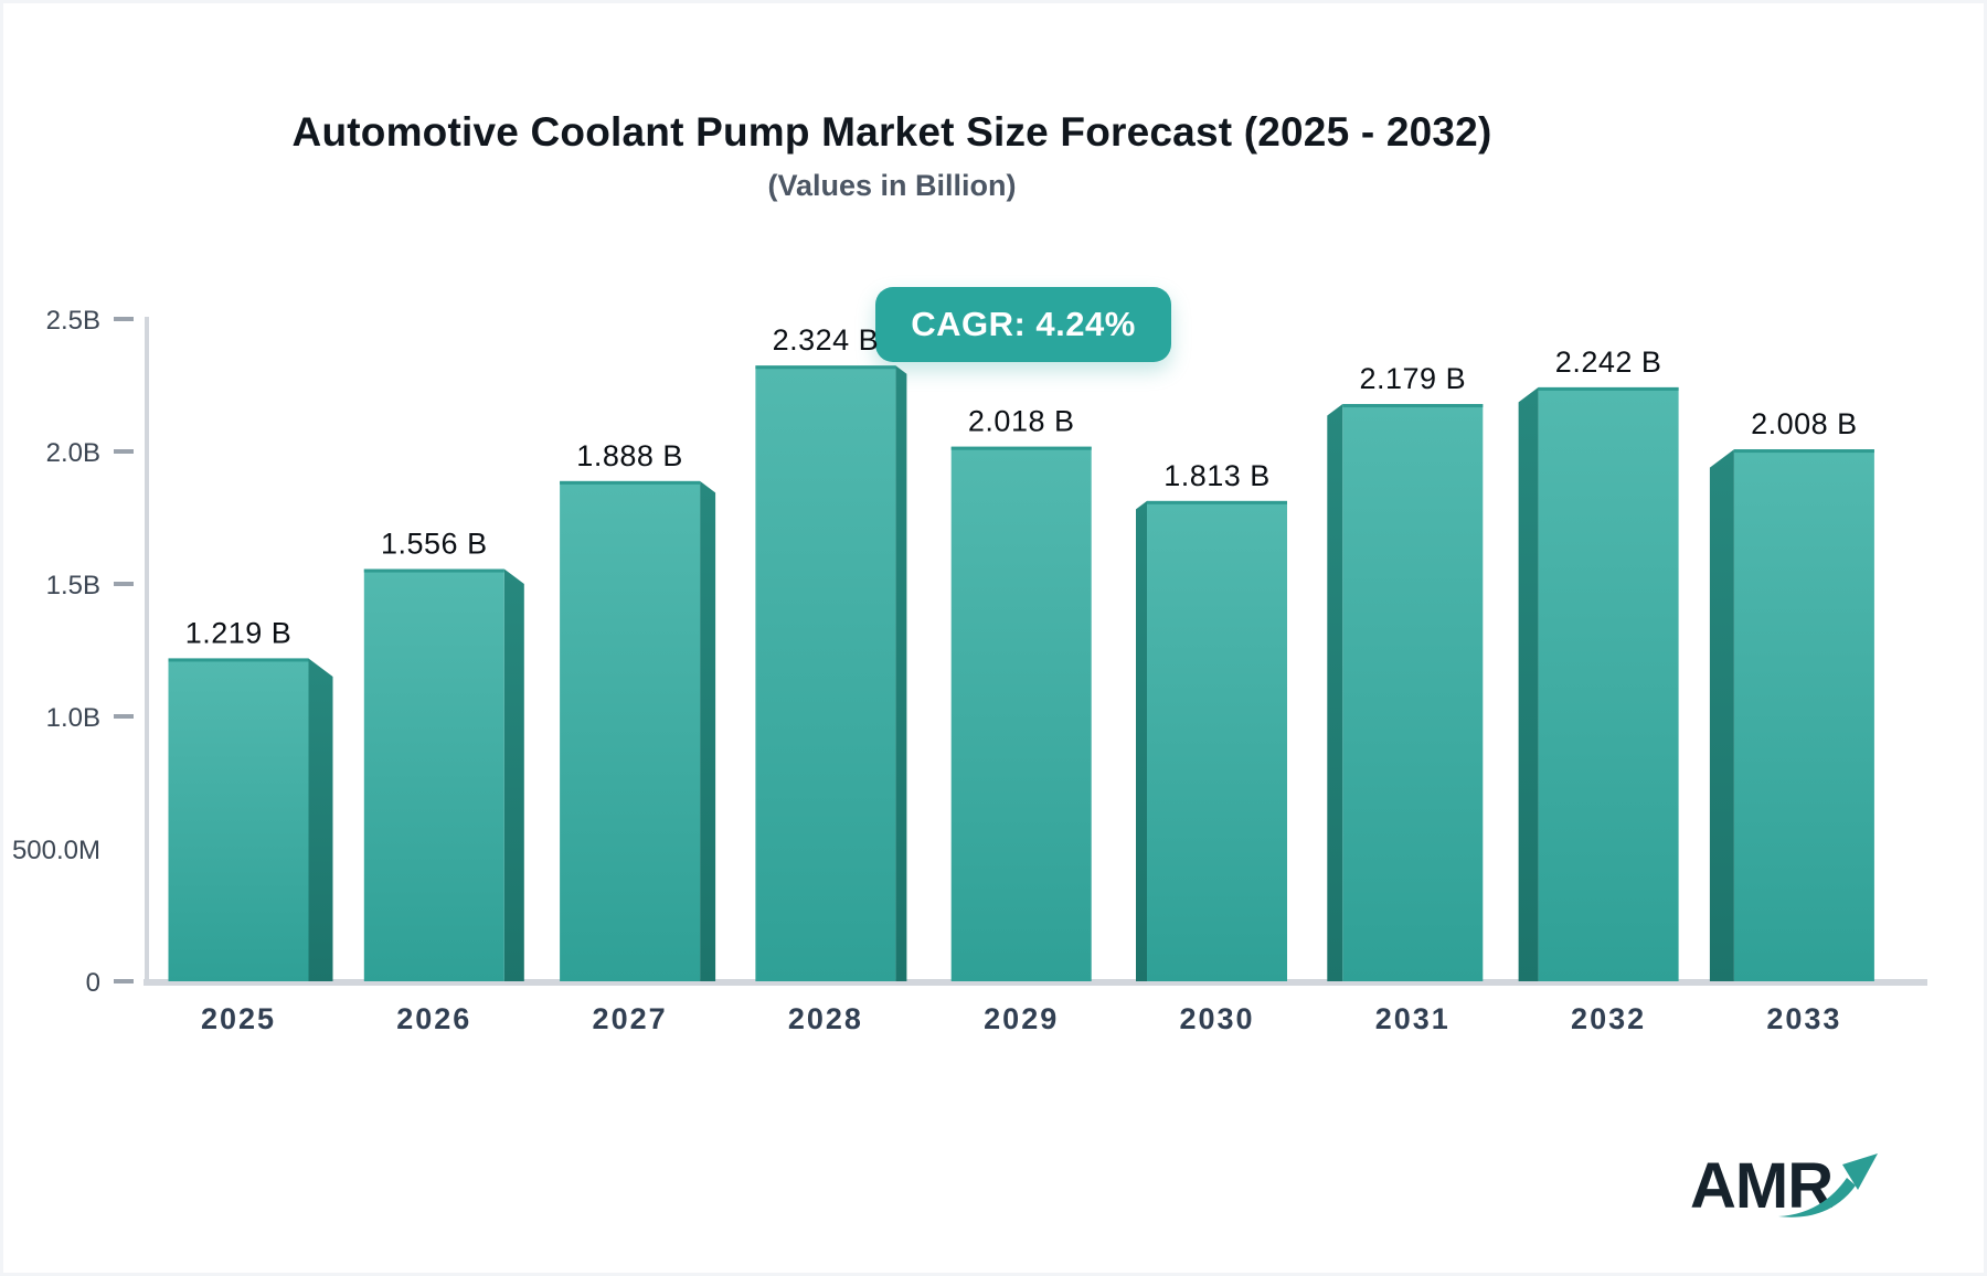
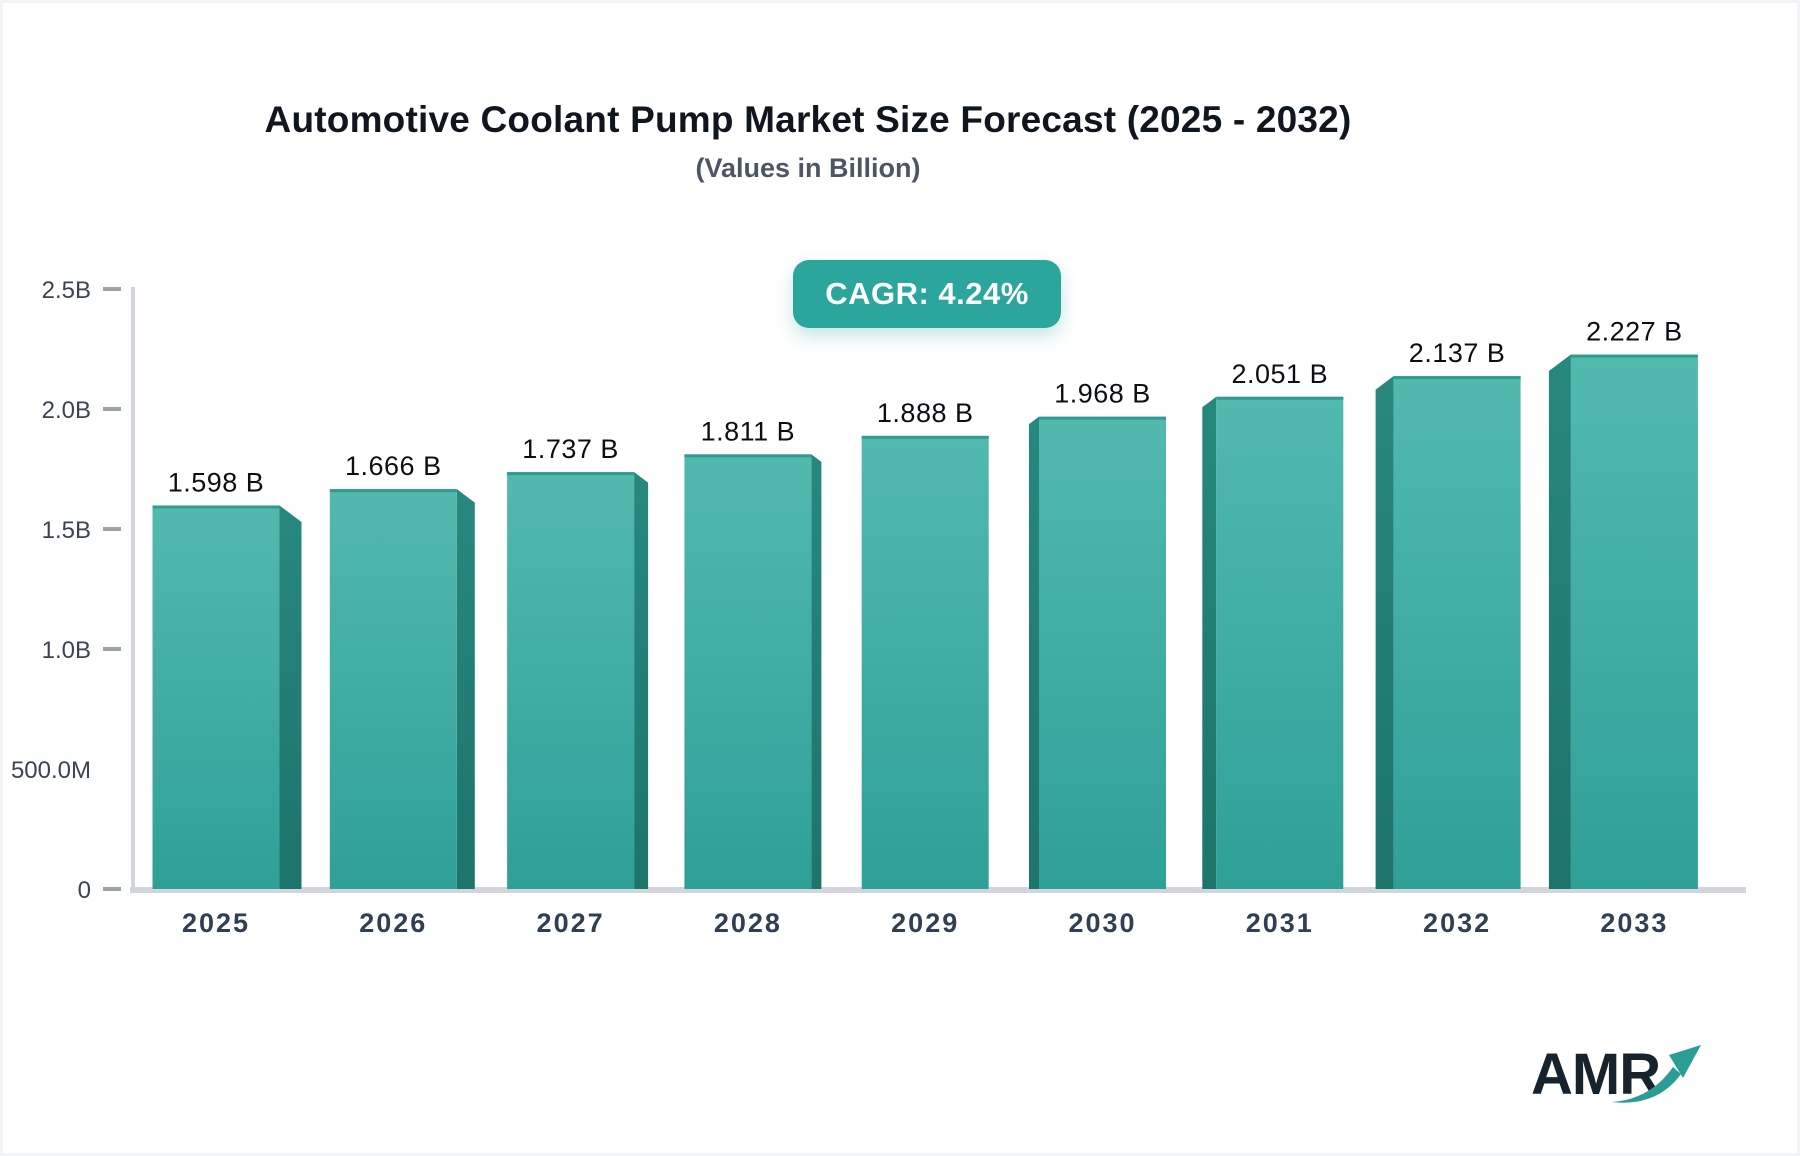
2025: 1.219 -> 1.598
2026: 1.556 -> 1.666
2027: 1.888 -> 1.737
2028: 2.324 -> 1.811
2029: 2.018 -> 1.888
2030: 1.813 -> 1.968
2031: 2.179 -> 2.051
2032: 2.242 -> 2.137
2033: 2.008 -> 2.227
